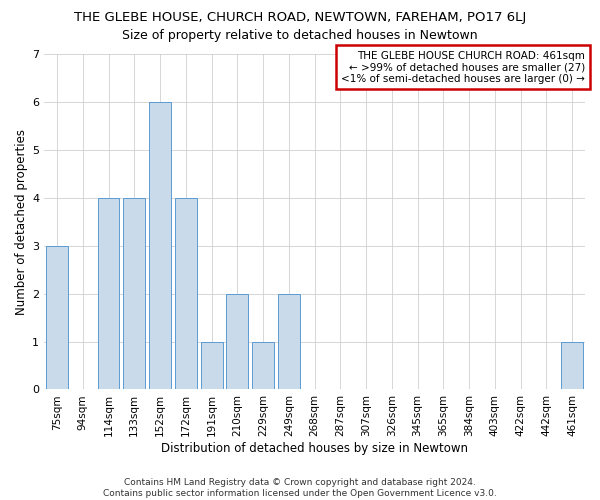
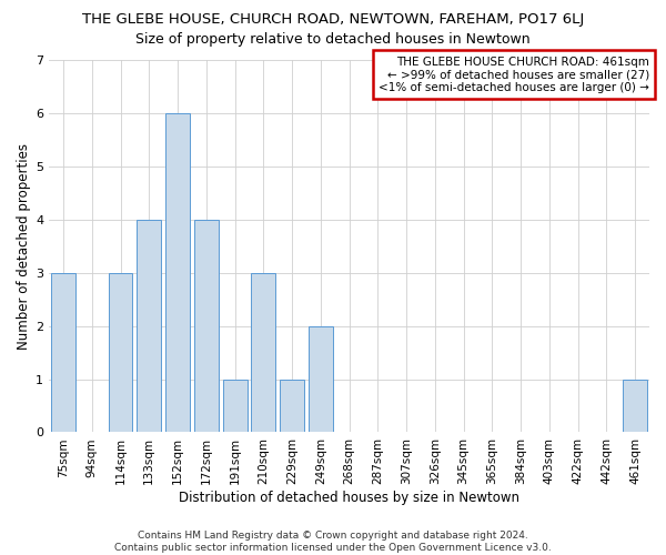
114sqm: 4 -> 3
210sqm: 2 -> 3
